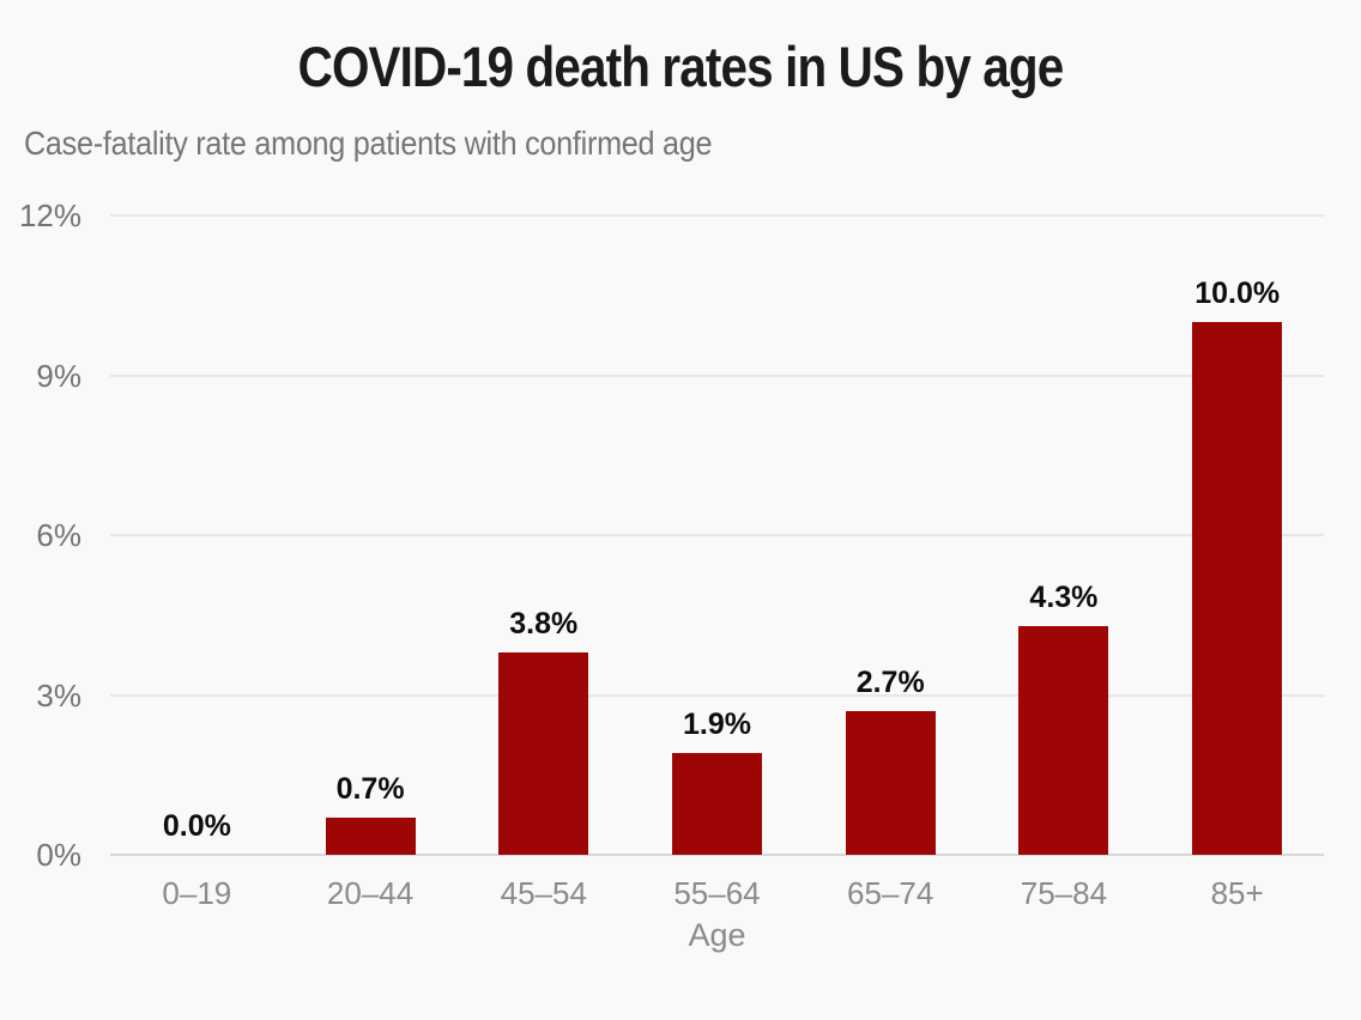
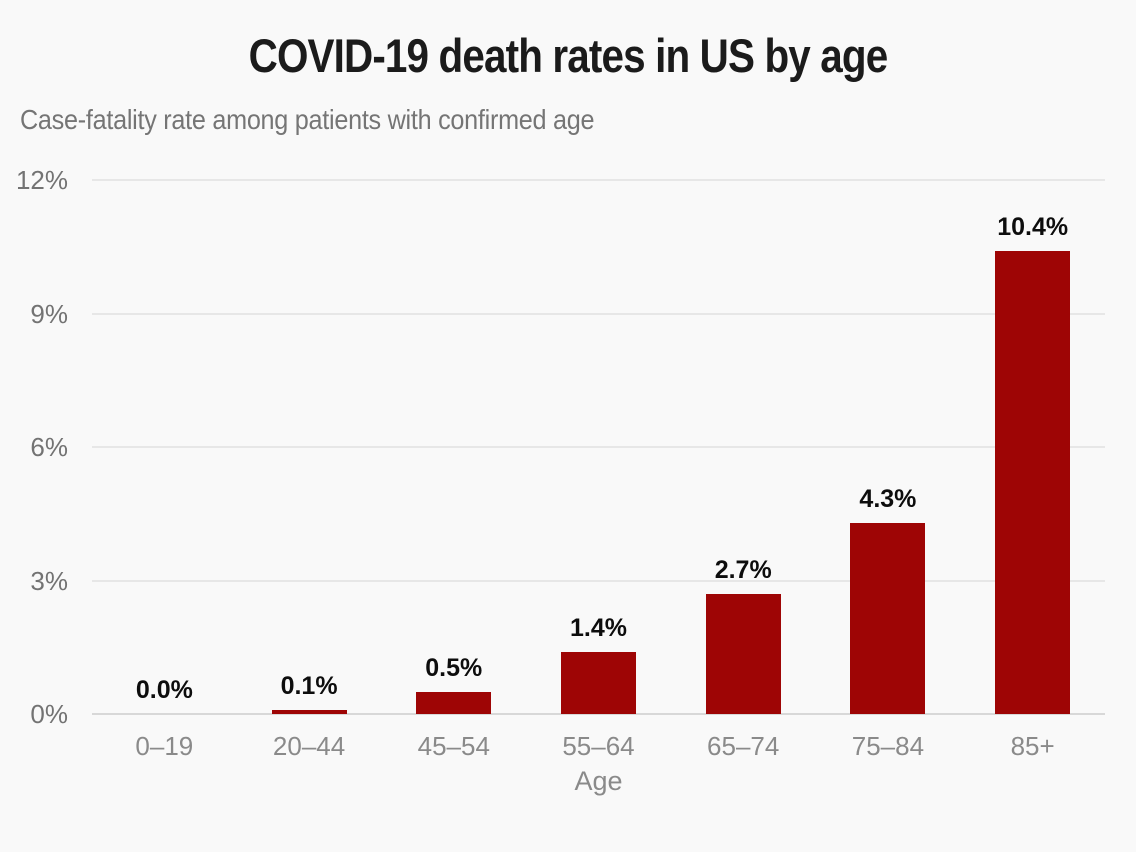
20–44: 0.7% -> 0.1%
45–54: 3.8% -> 0.5%
55–64: 1.9% -> 1.4%
85+: 10.0% -> 10.4%
